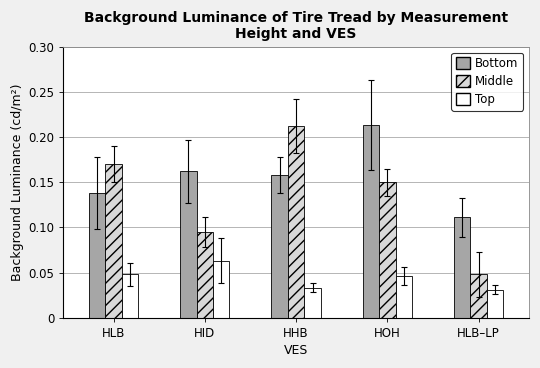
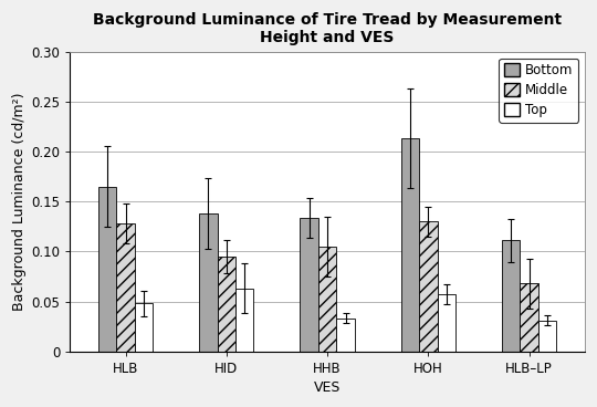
Bottom/HLB: 0.138 -> 0.165
Middle/HLB: 0.170 -> 0.128
Bottom/HID: 0.162 -> 0.138
Bottom/HHB: 0.158 -> 0.134
Middle/HHB: 0.212 -> 0.105
Middle/HOH: 0.150 -> 0.130
Top/HOH: 0.046 -> 0.057
Middle/HLB–LP: 0.048 -> 0.068
